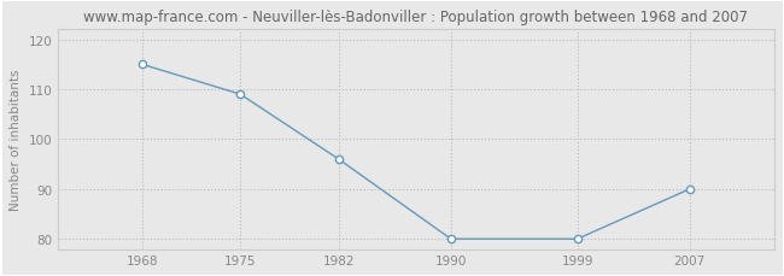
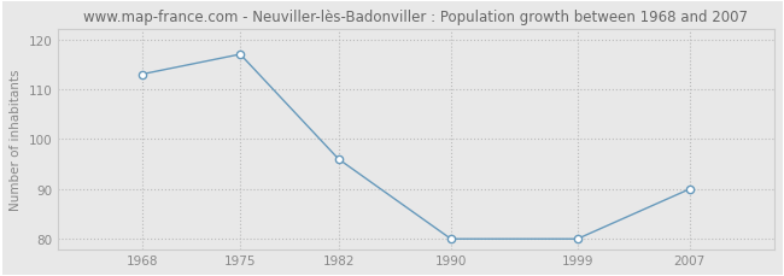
1968: 115 -> 113
1975: 109 -> 117
